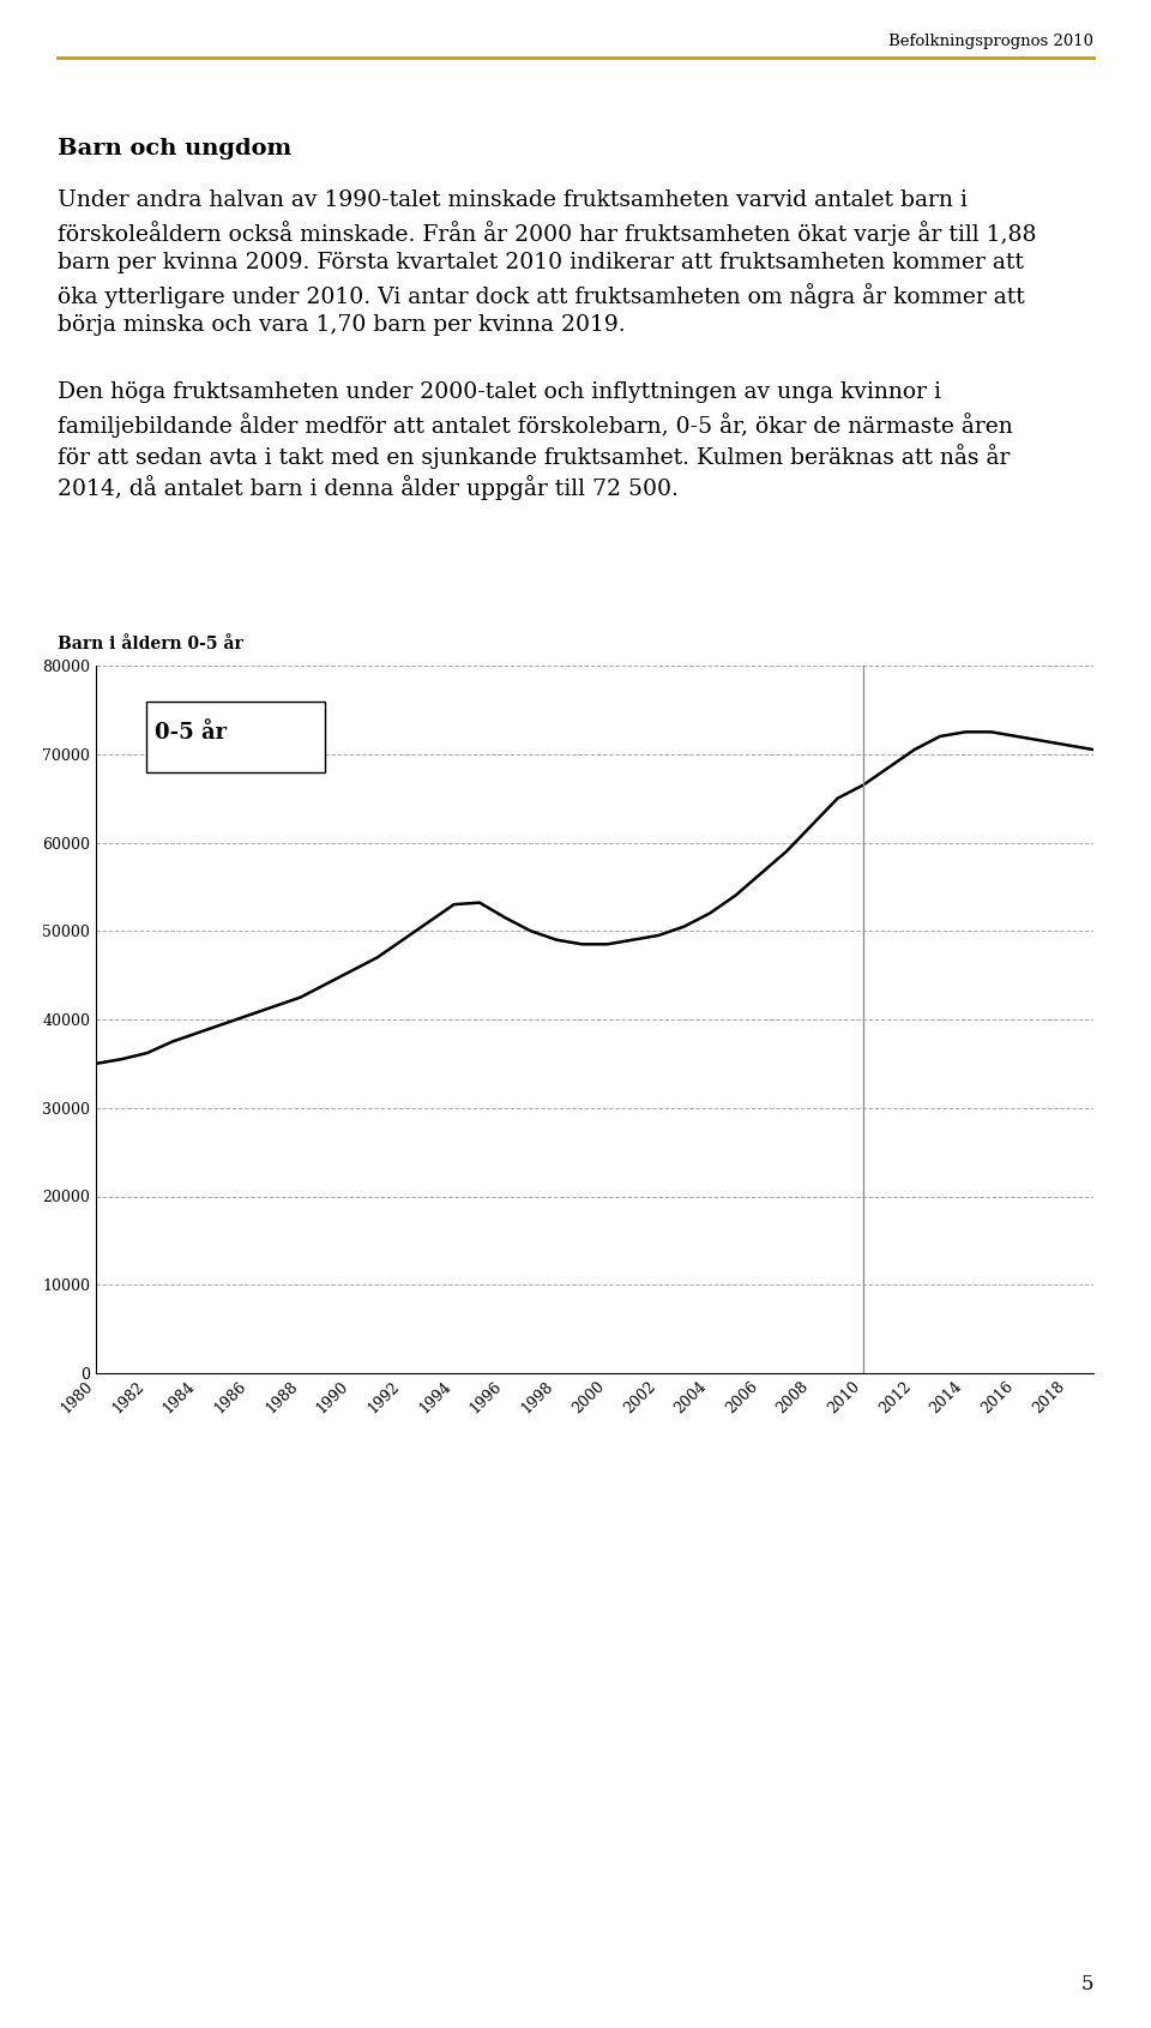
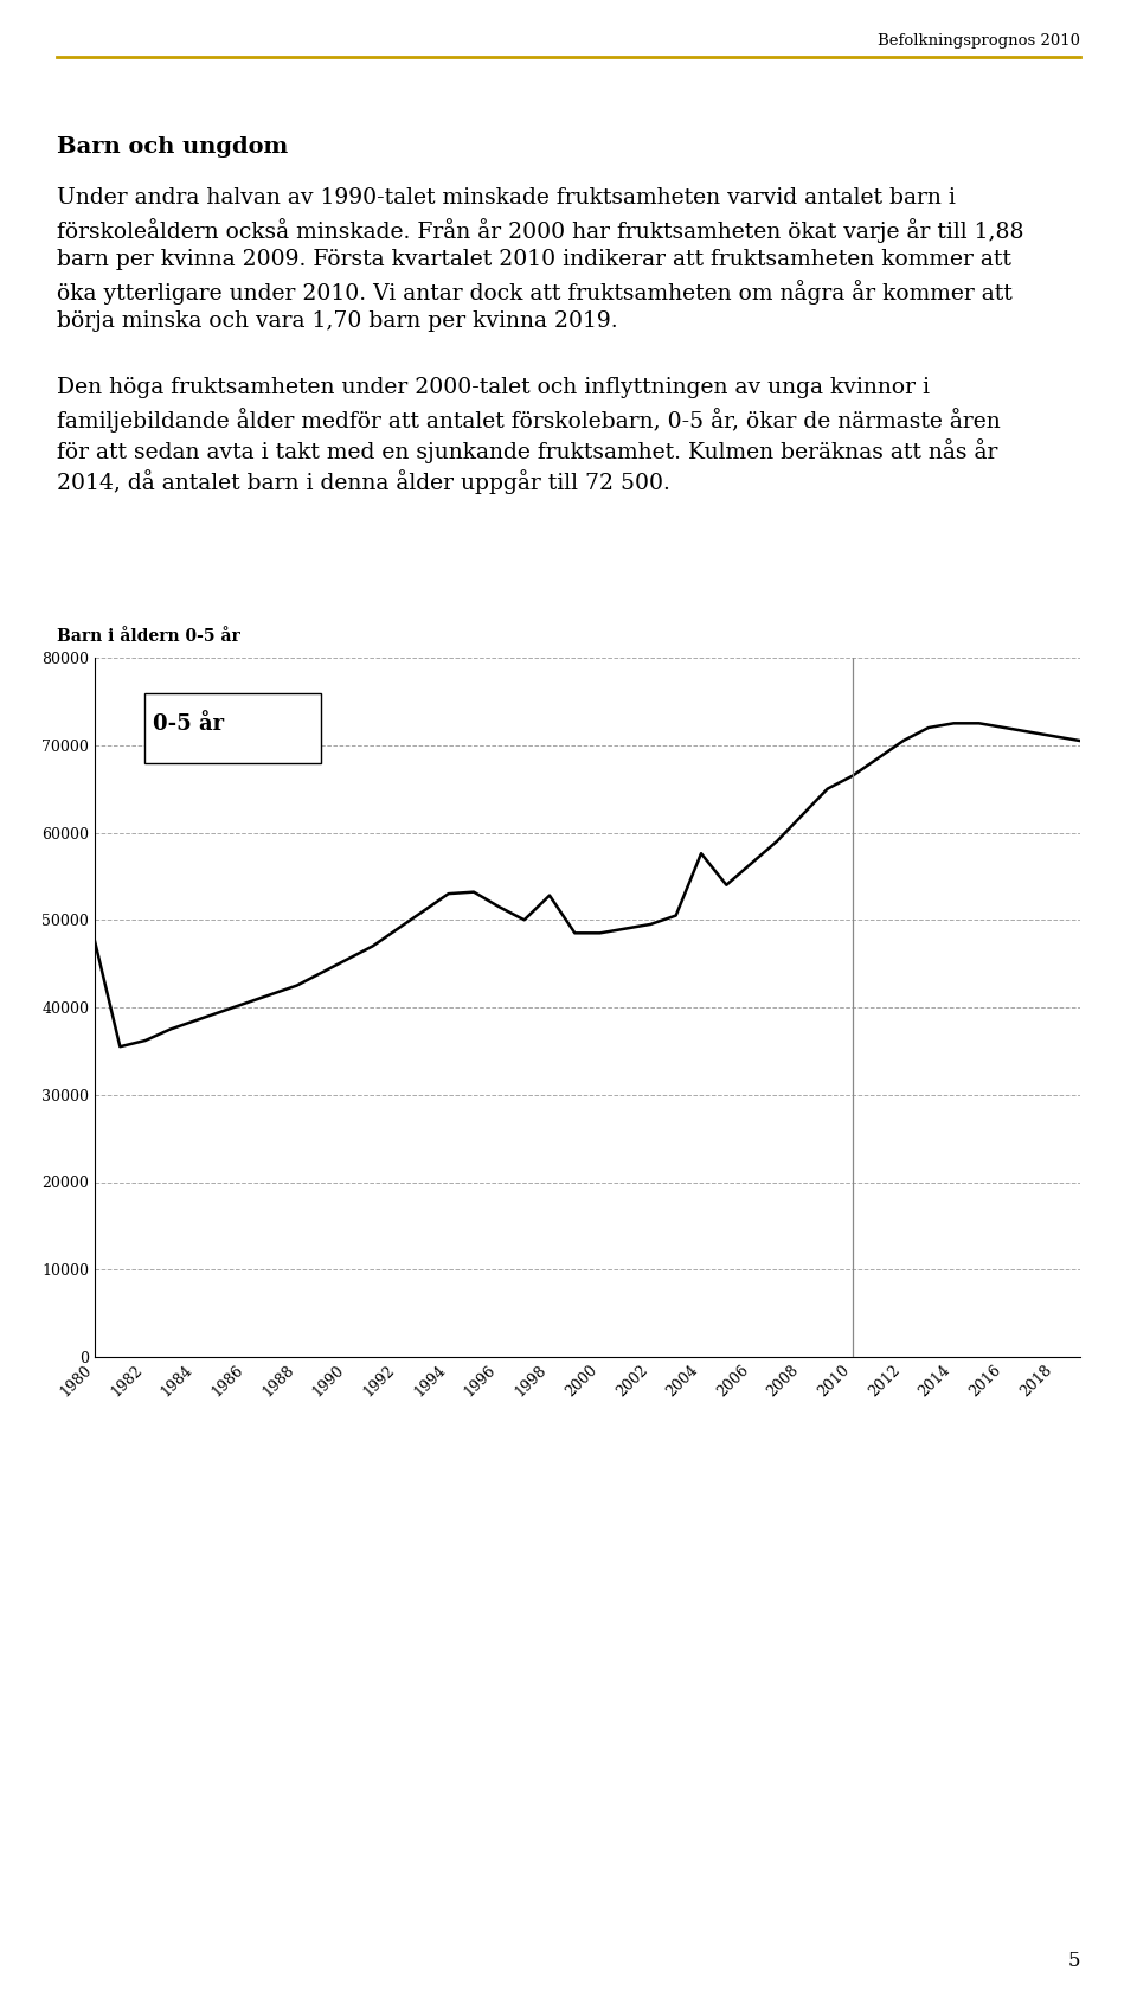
1980: 35000 -> 47600
1998: 49000 -> 52800
2004: 52000 -> 57600
